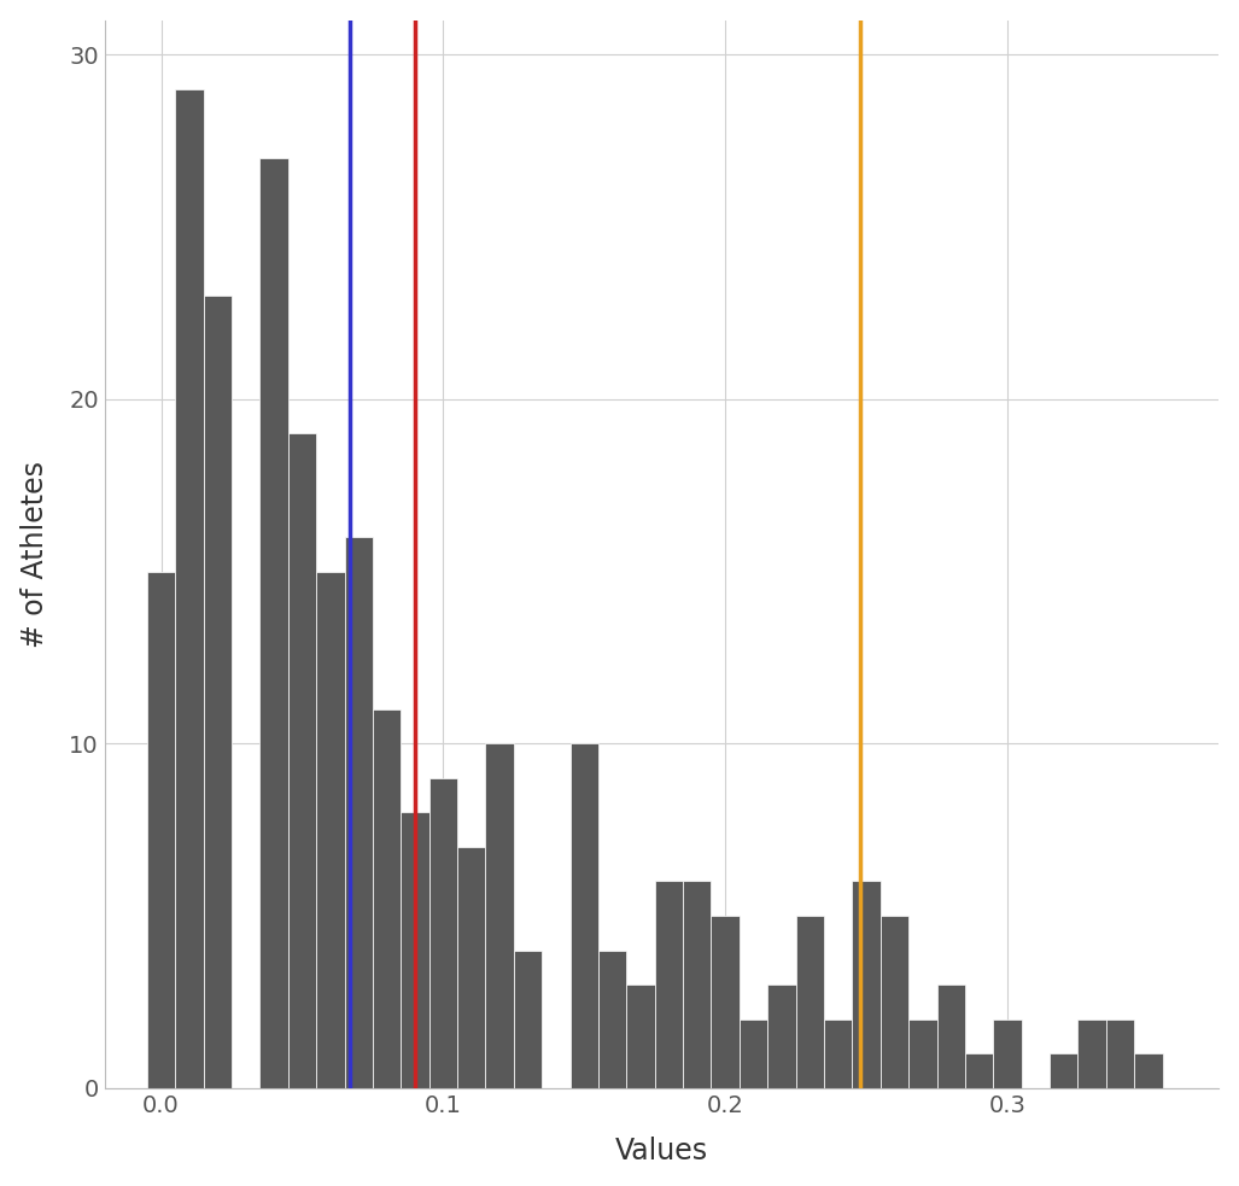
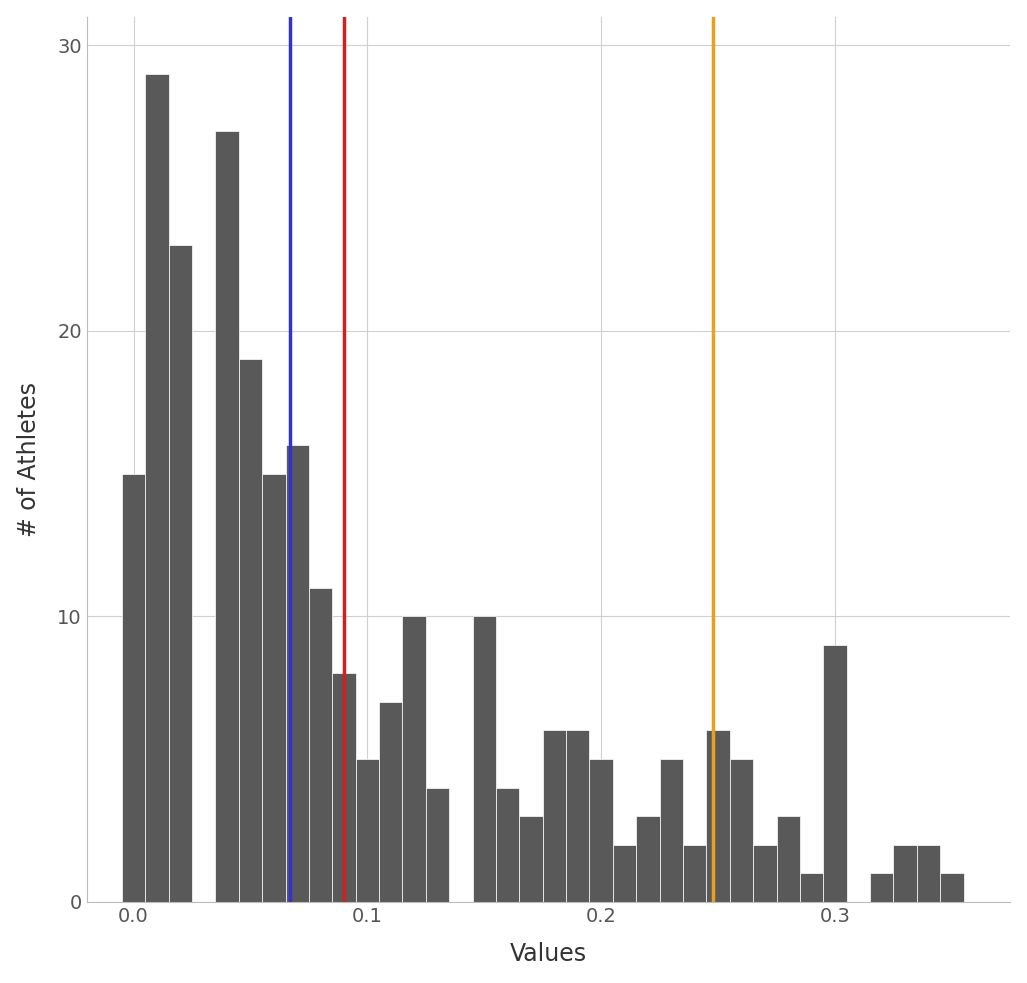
0.1: 9 -> 5
0.3: 2 -> 9
